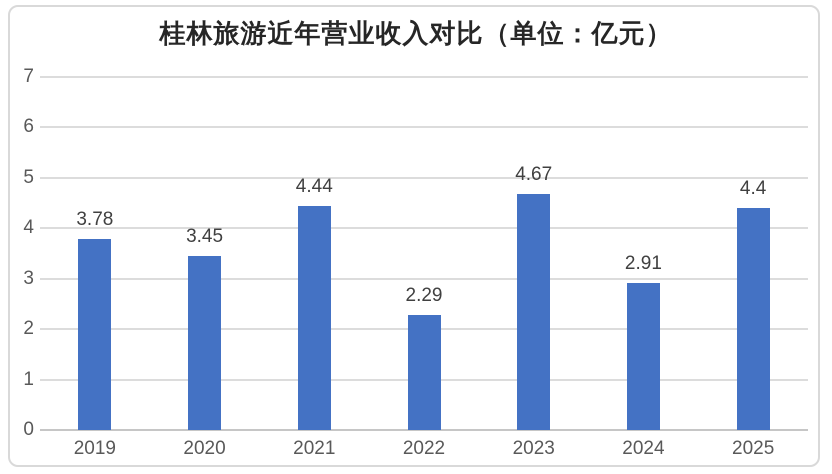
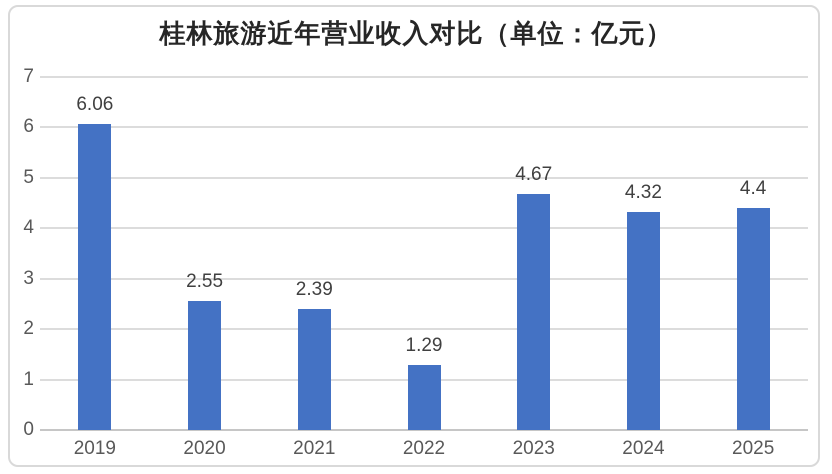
2019: 3.78 -> 6.06
2020: 3.45 -> 2.55
2021: 4.44 -> 2.39
2022: 2.29 -> 1.29
2024: 2.91 -> 4.32
